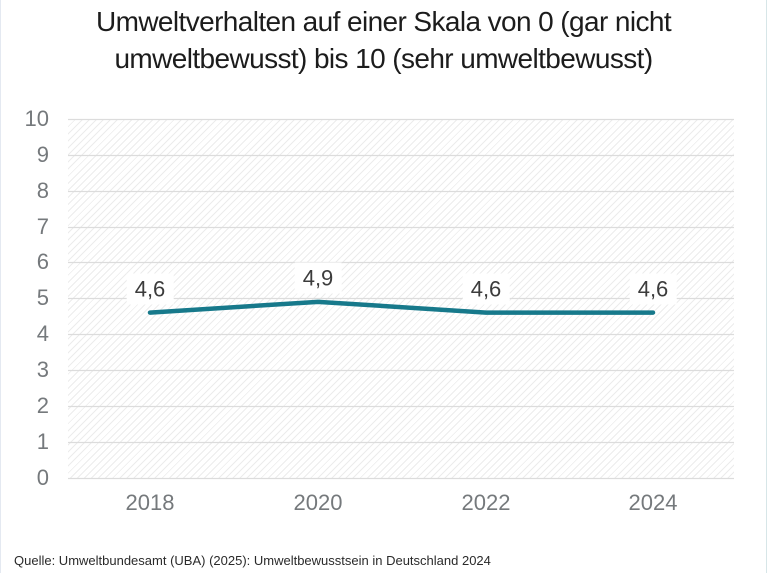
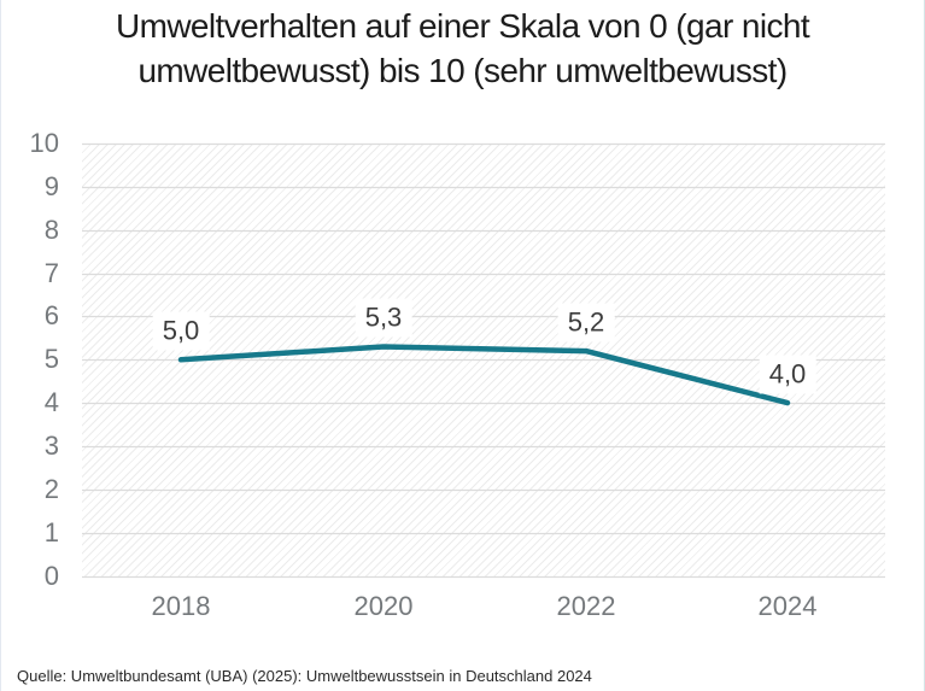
2018: 4,6 -> 5,0
2020: 4,9 -> 5,3
2022: 4,6 -> 5,2
2024: 4,6 -> 4,0
